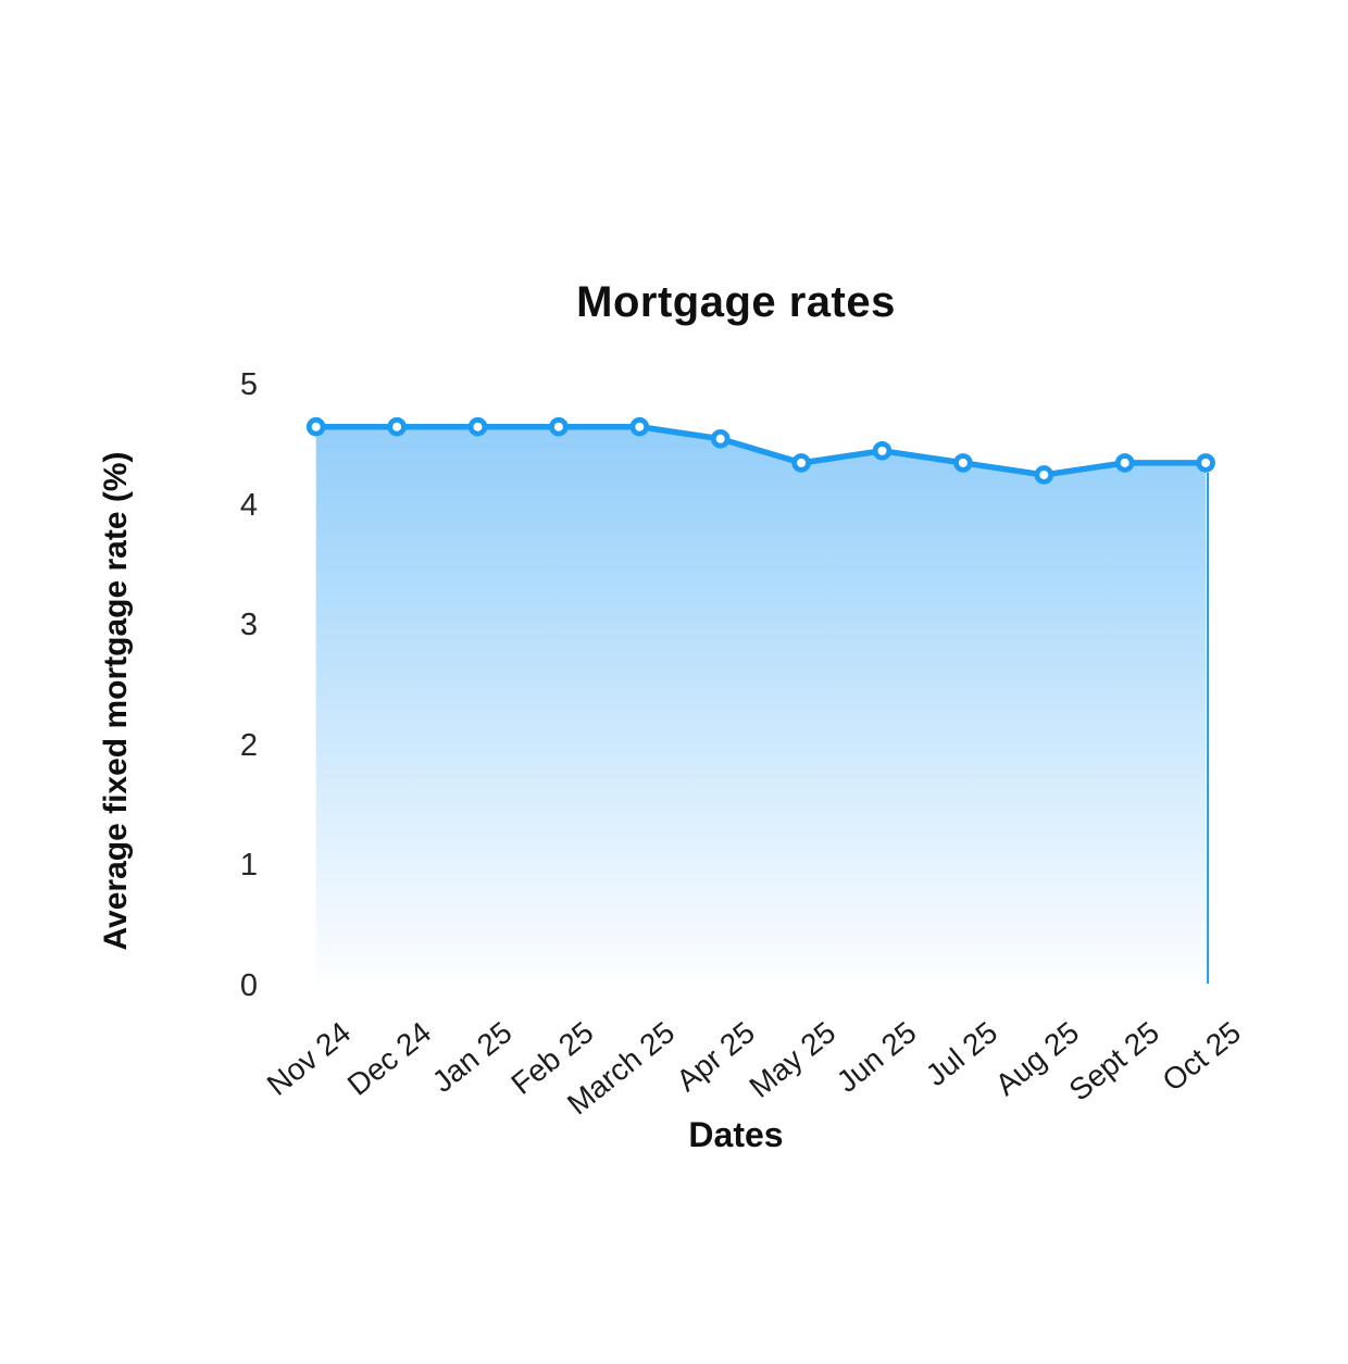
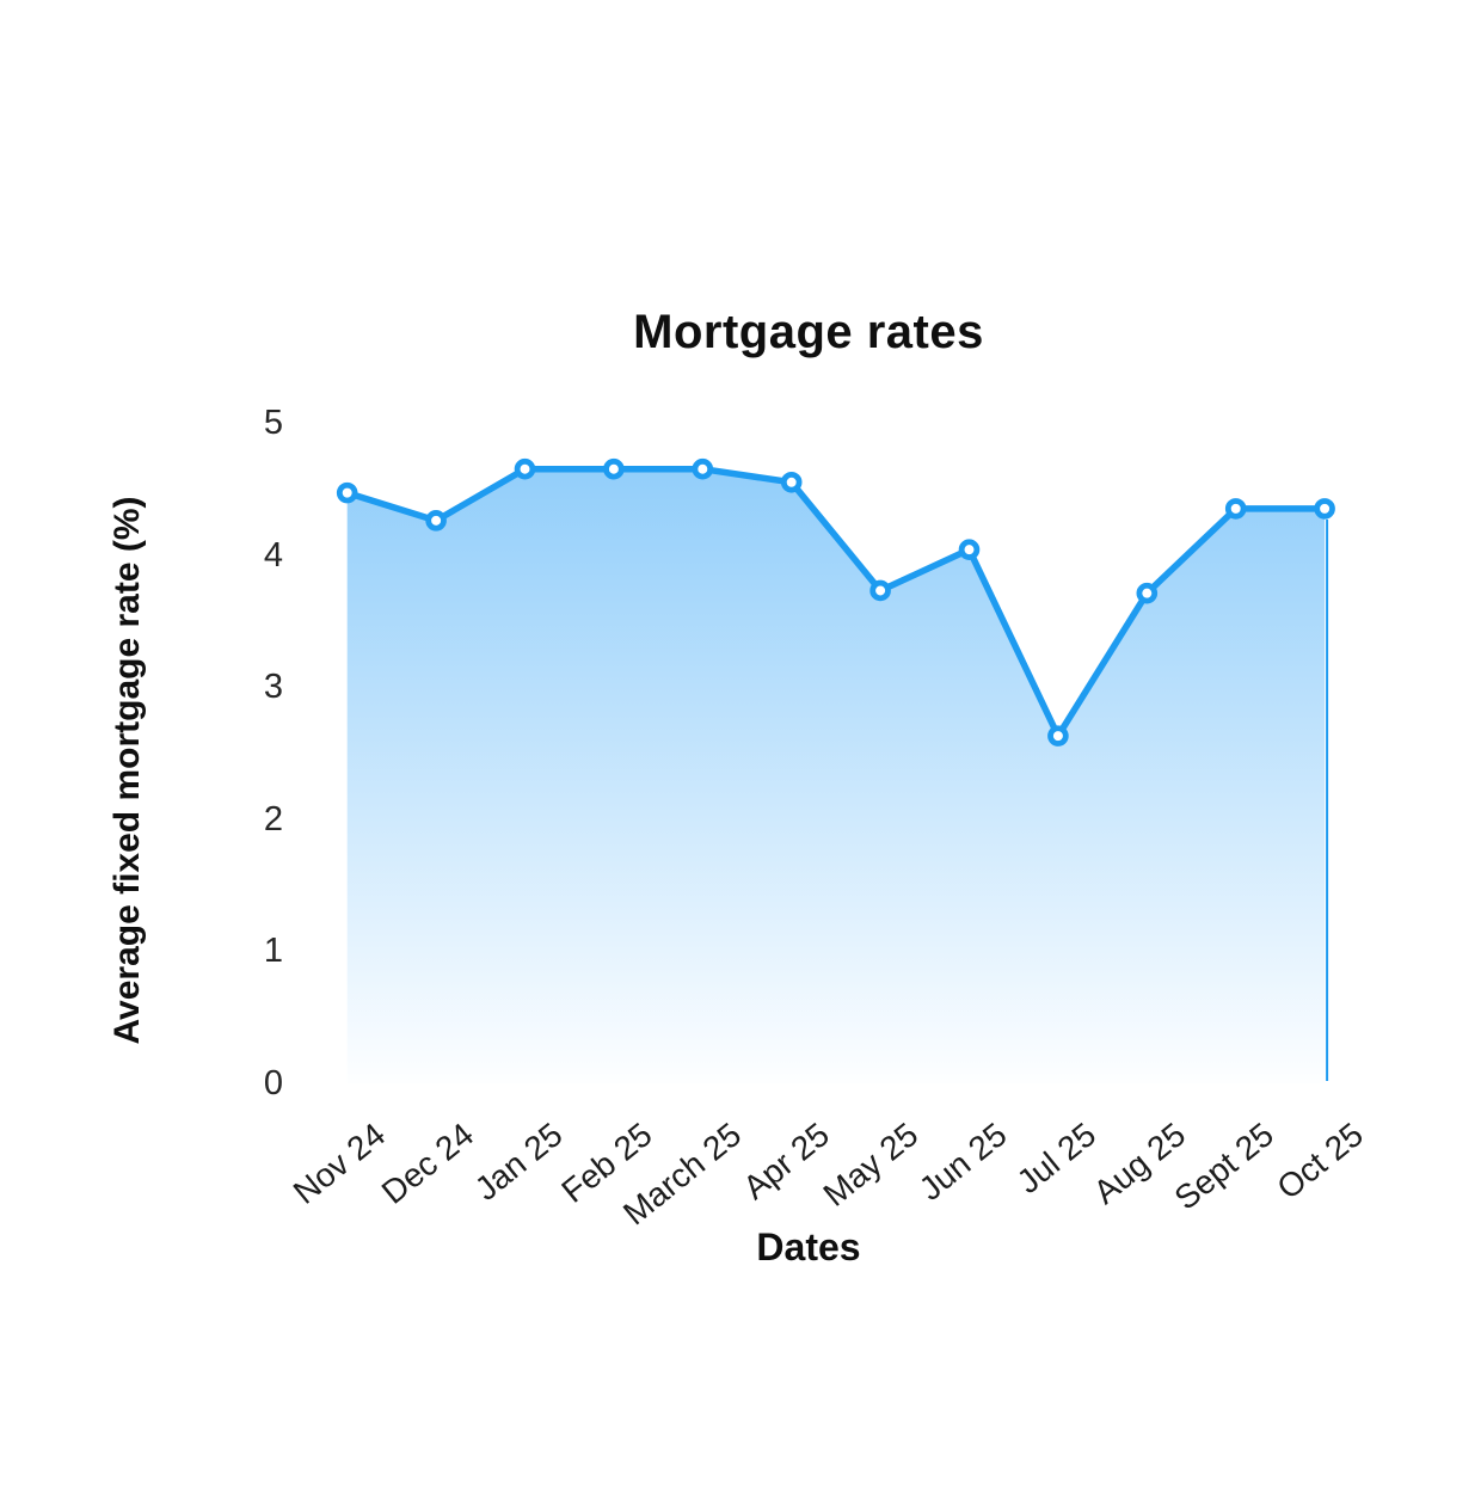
Nov 24: 4.65 -> 4.47
Dec 24: 4.65 -> 4.26
May 25: 4.35 -> 3.73
Jun 25: 4.45 -> 4.04
Jul 25: 4.35 -> 2.63
Aug 25: 4.25 -> 3.71
